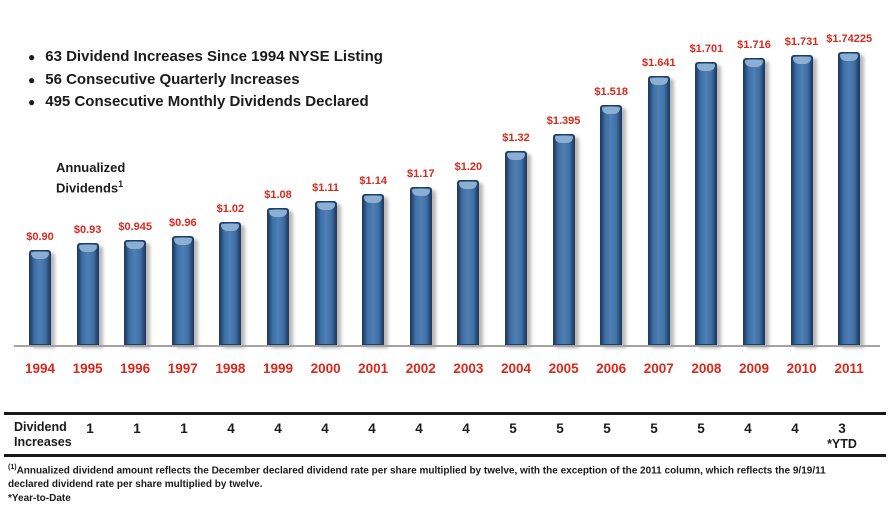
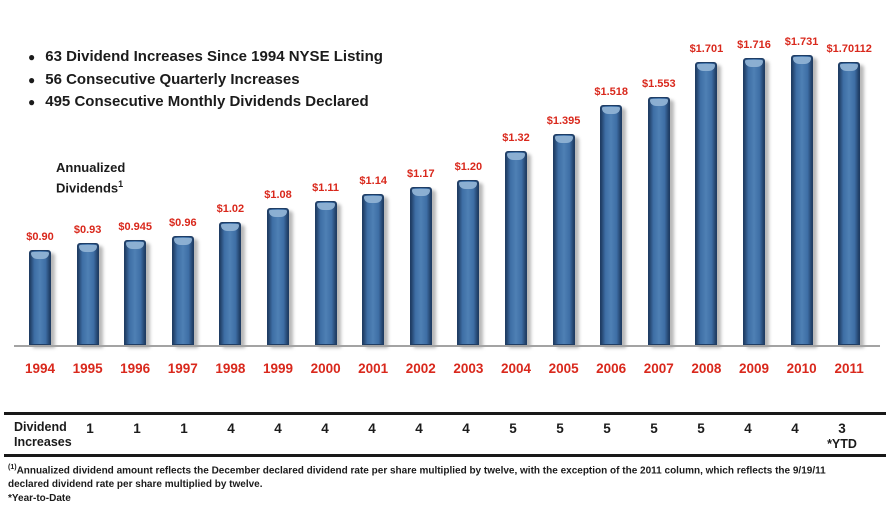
2007: $1.641 -> $1.553
2011: $1.74225 -> $1.70112
